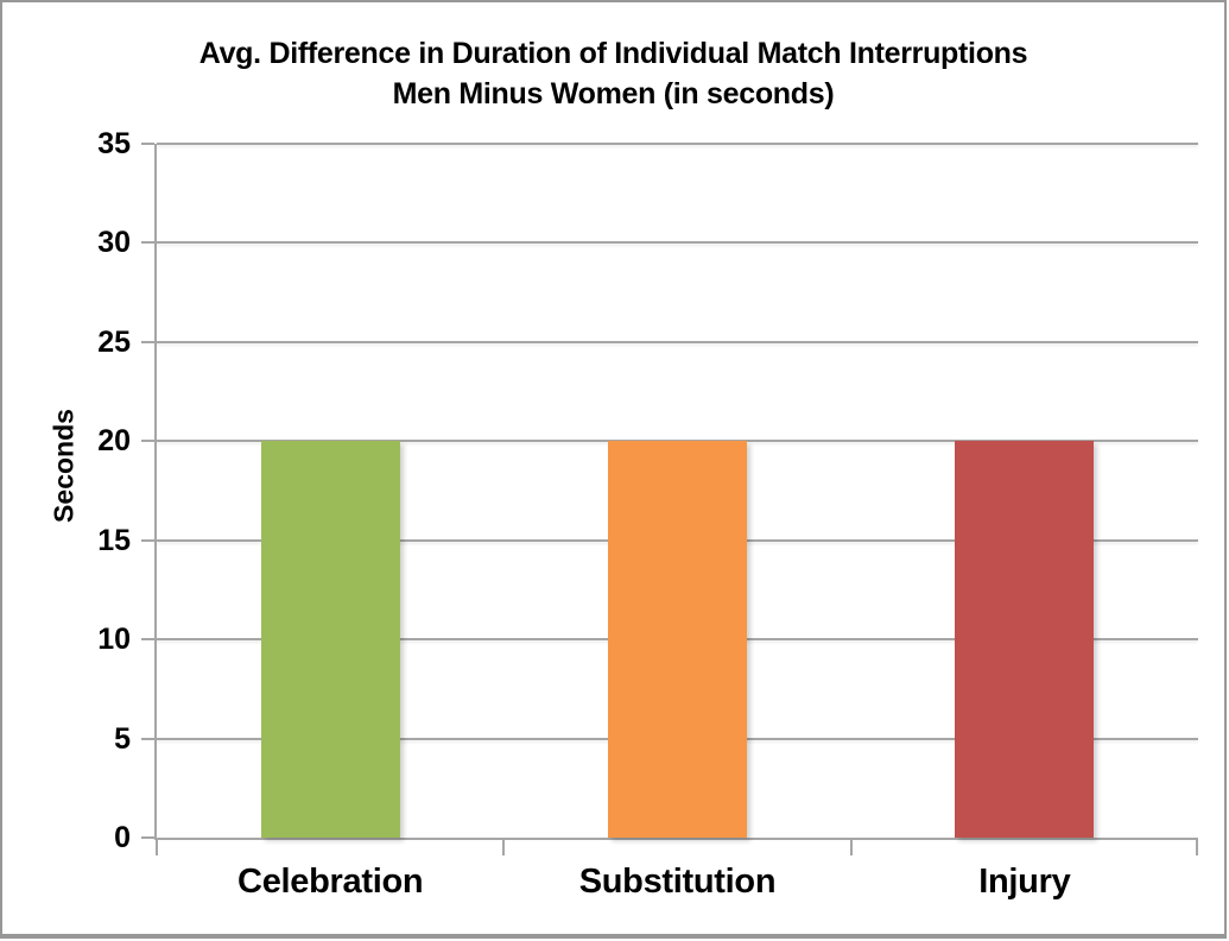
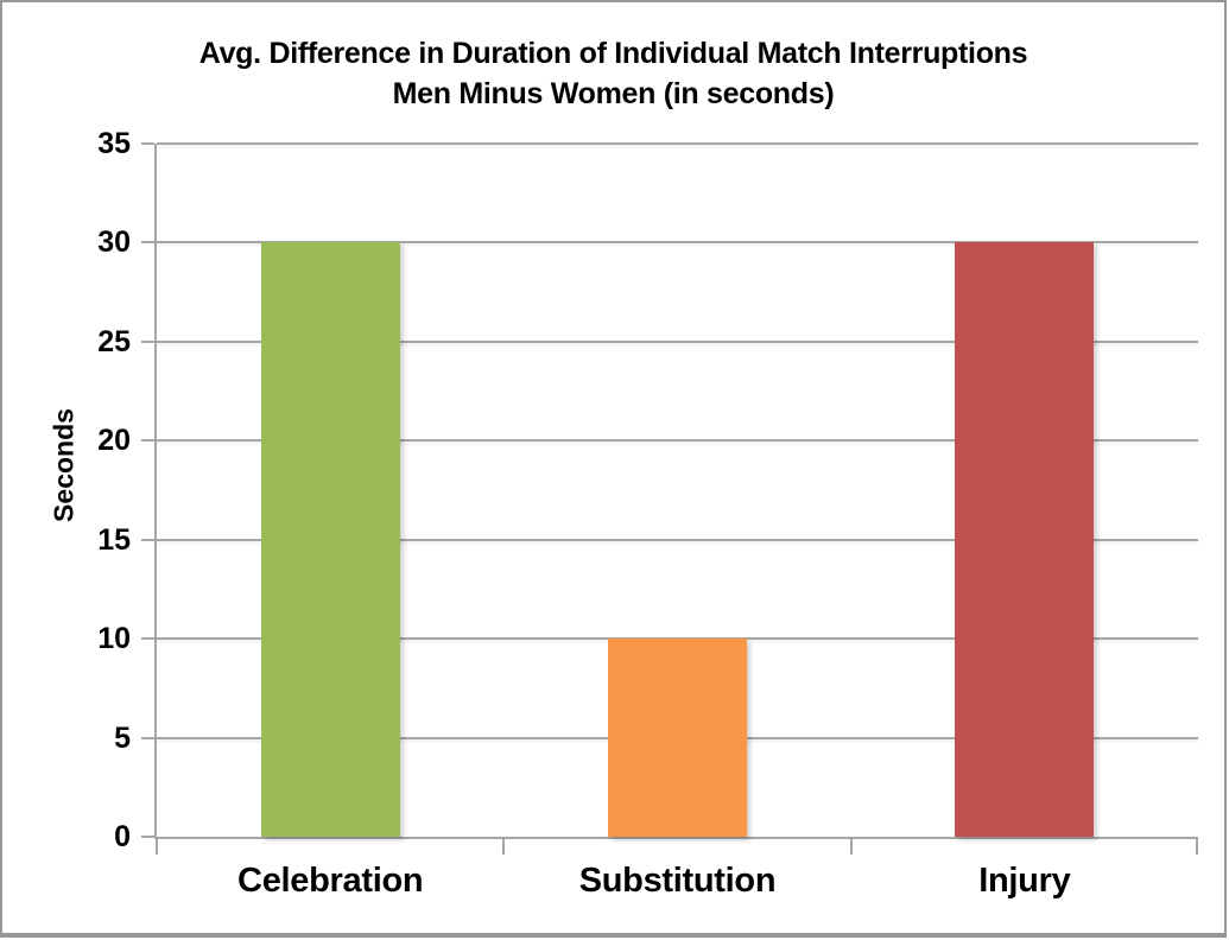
Celebration: 20 -> 30
Substitution: 20 -> 10
Injury: 20 -> 30
